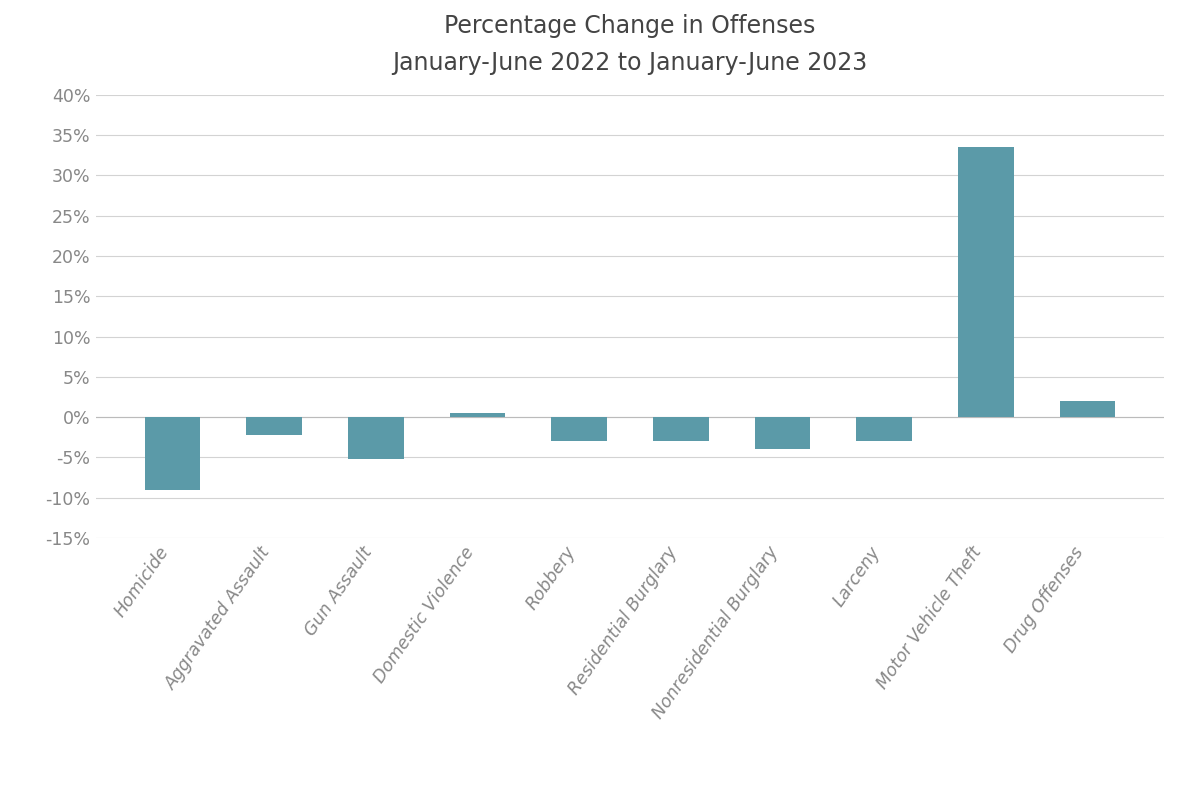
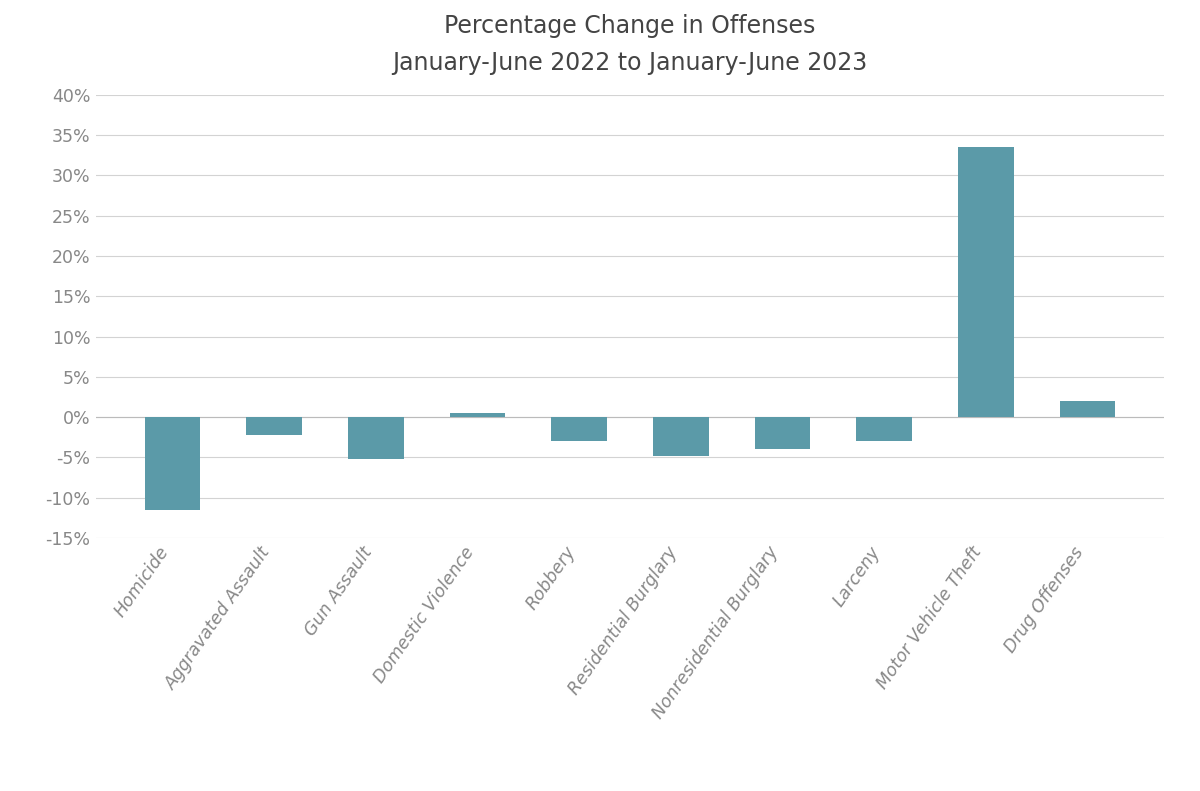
Homicide: -9.0% -> -11.6%
Residential Burglary: -3.0% -> -4.8%
